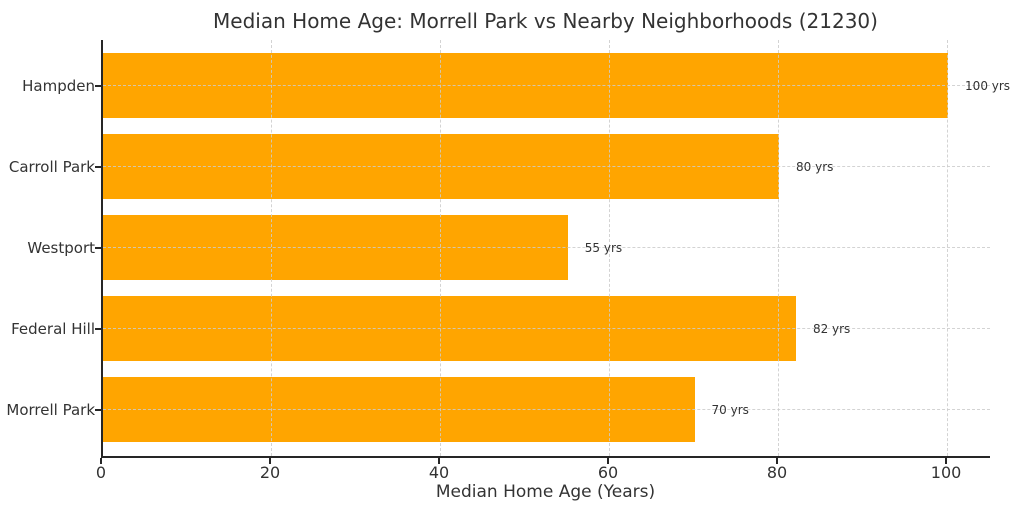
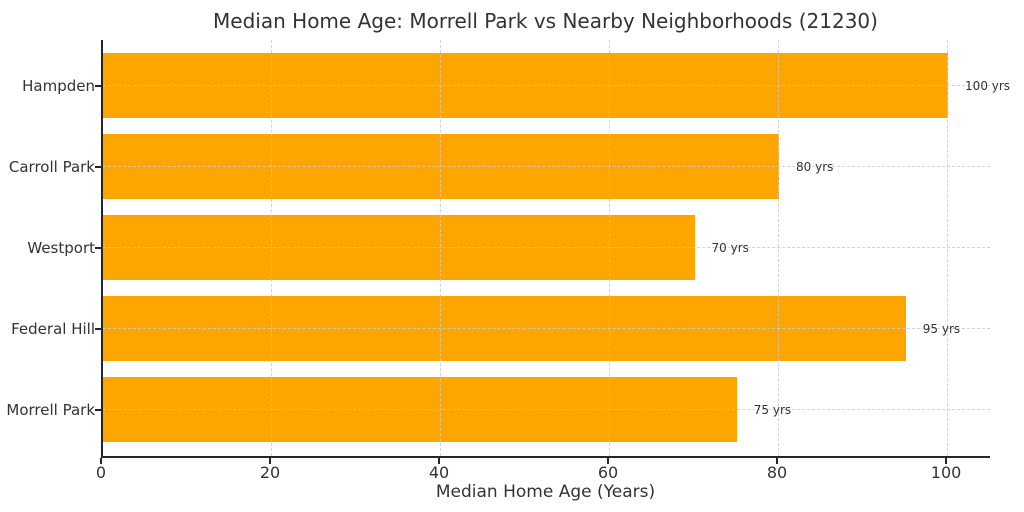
Westport: 55 -> 70
Federal Hill: 82 -> 95
Morrell Park: 70 -> 75
